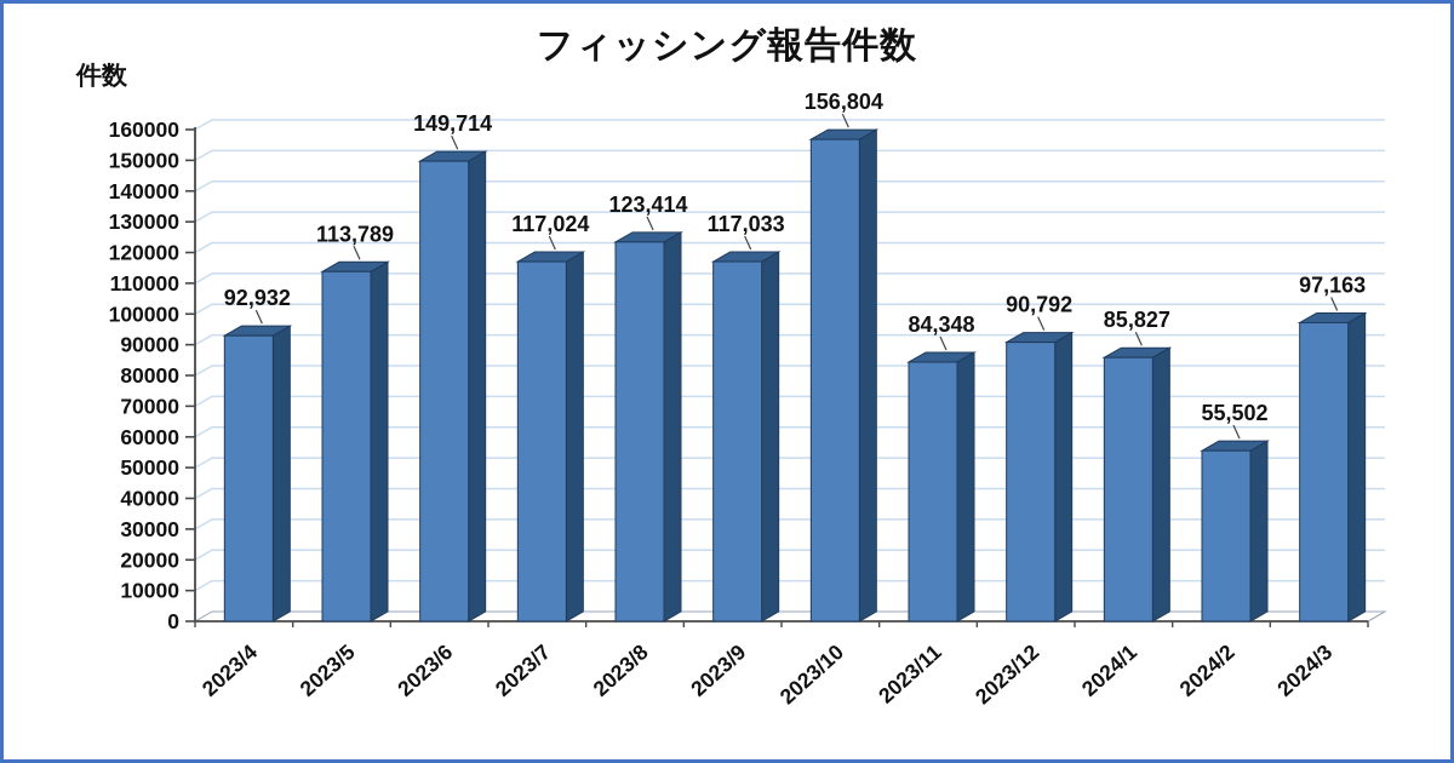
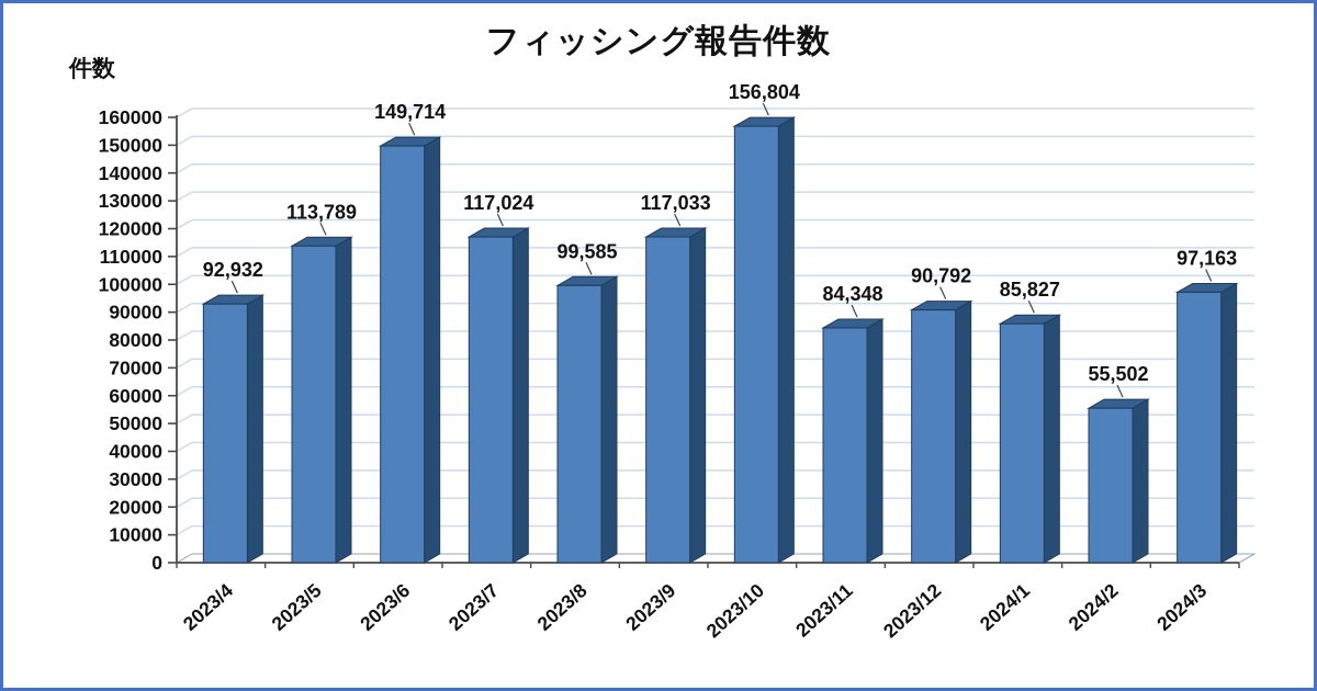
2023/8: 123,414 -> 99,585
